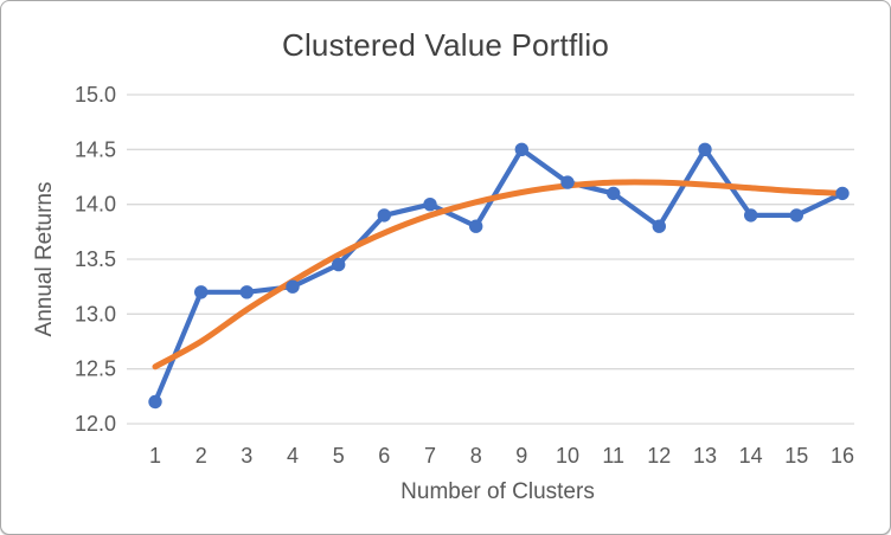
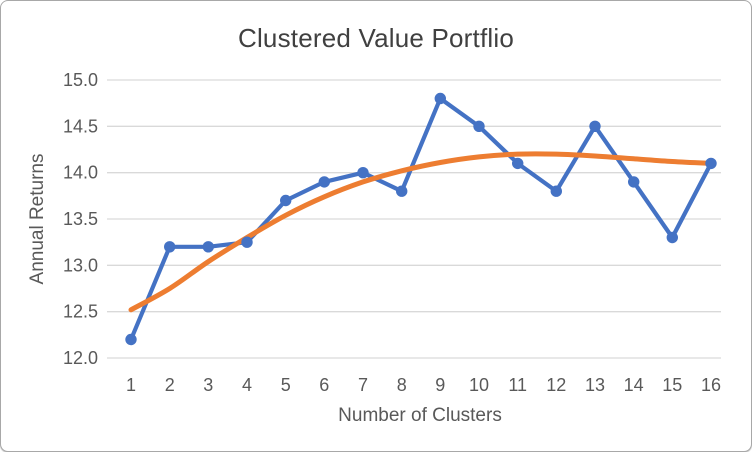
Annual Returns/5: 13.4 -> 13.7
Annual Returns/9: 14.5 -> 14.8
Annual Returns/10: 14.2 -> 14.5
Annual Returns/15: 13.9 -> 13.3
